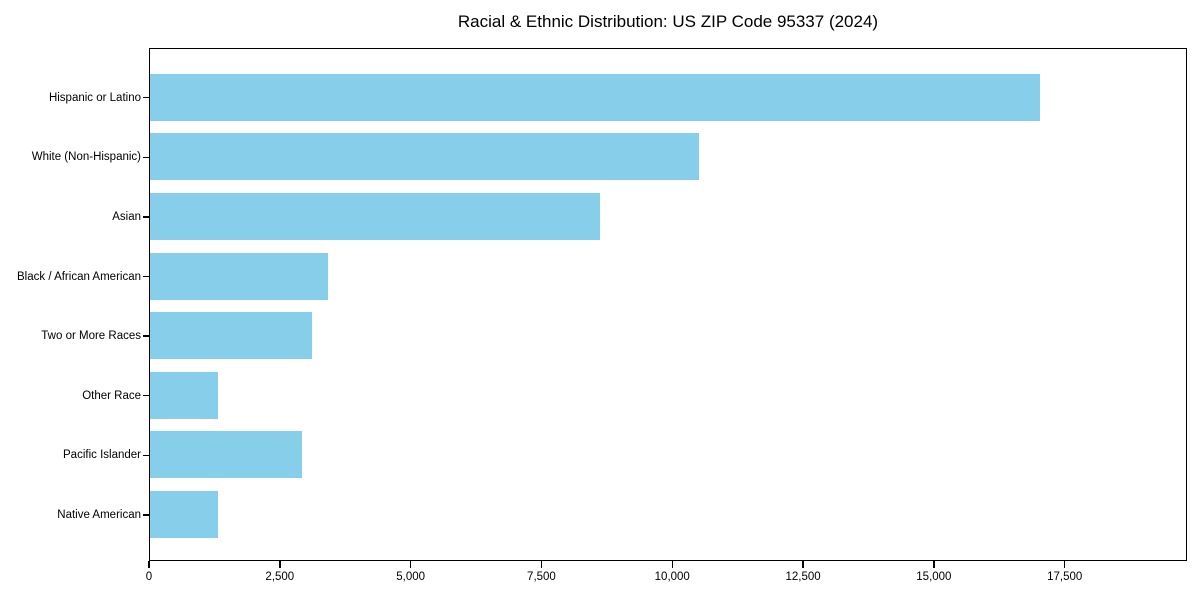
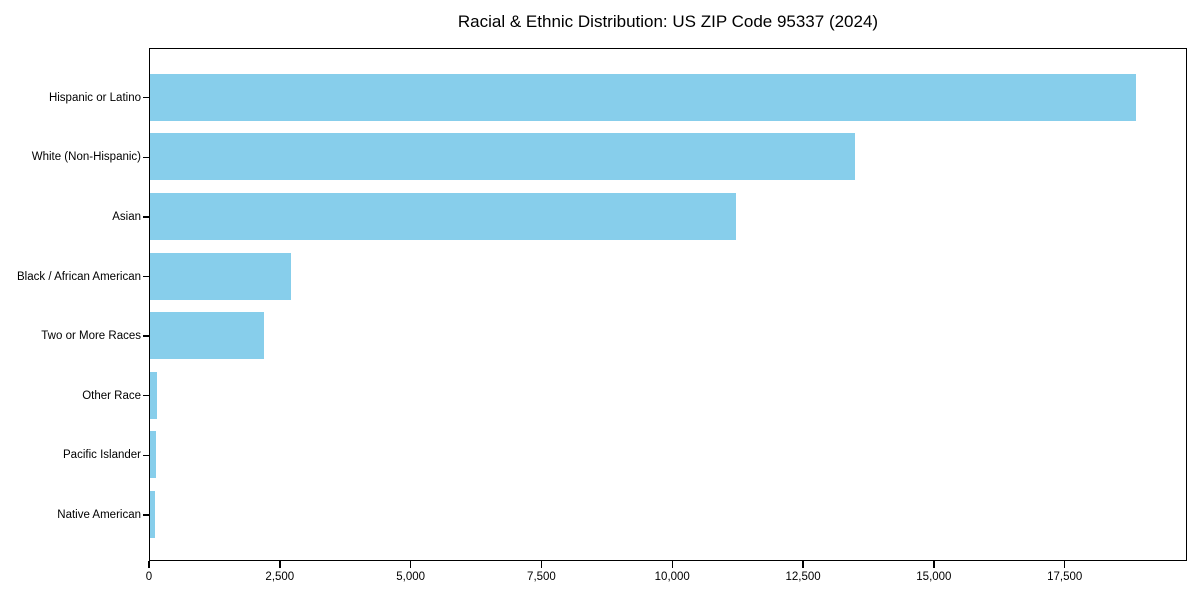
Hispanic or Latino: 17000 -> 18800
White (Non-Hispanic): 10500 -> 13500
Asian: 8600 -> 11200
Black / African American: 3400 -> 2700
Two or More Races: 3100 -> 2200
Other Race: 1300 -> 100
Pacific Islander: 2900 -> 100
Native American: 1300 -> 100
